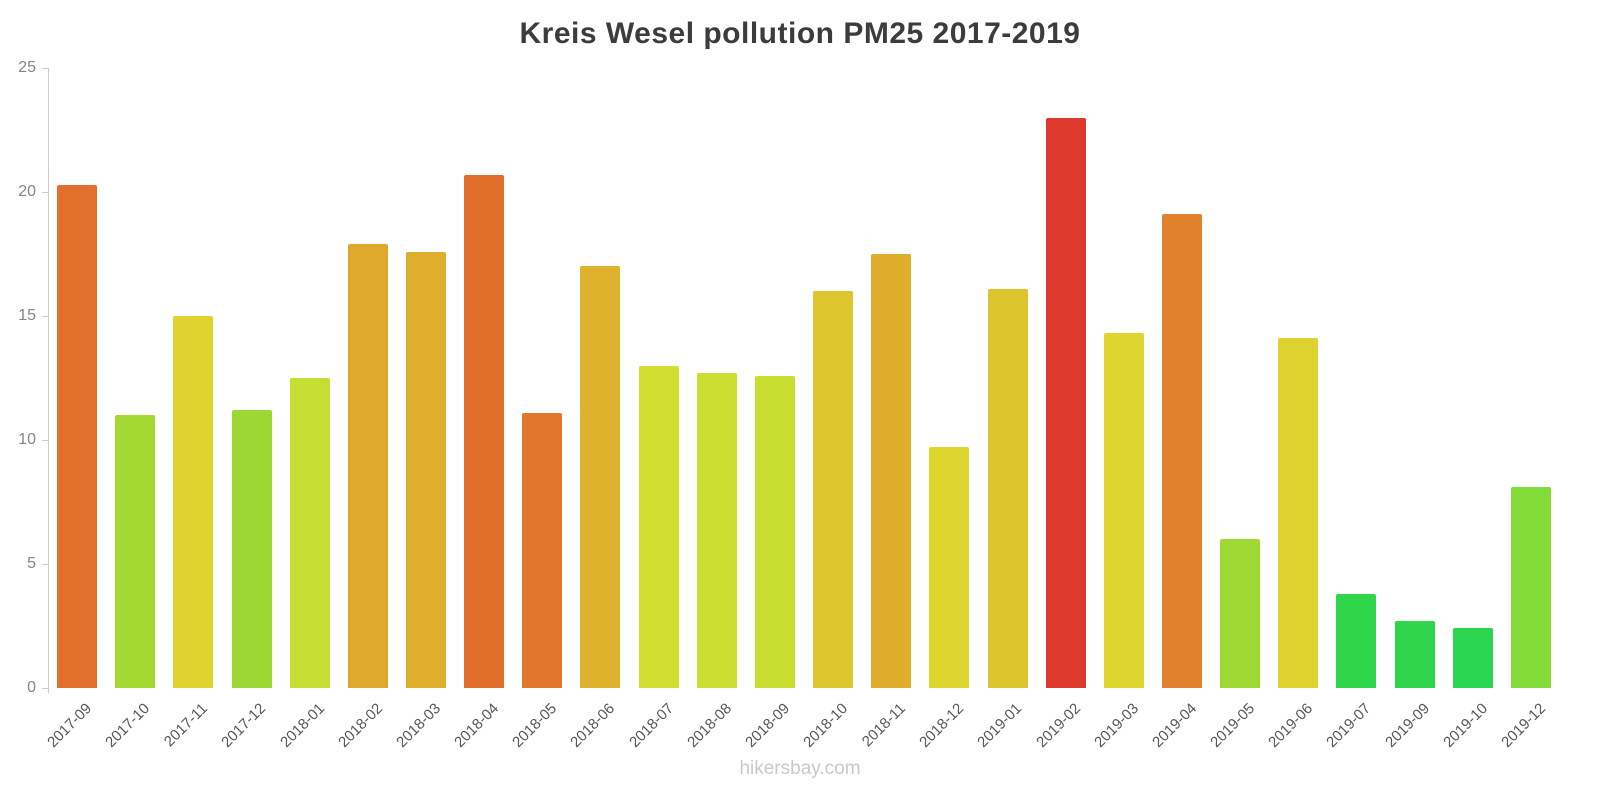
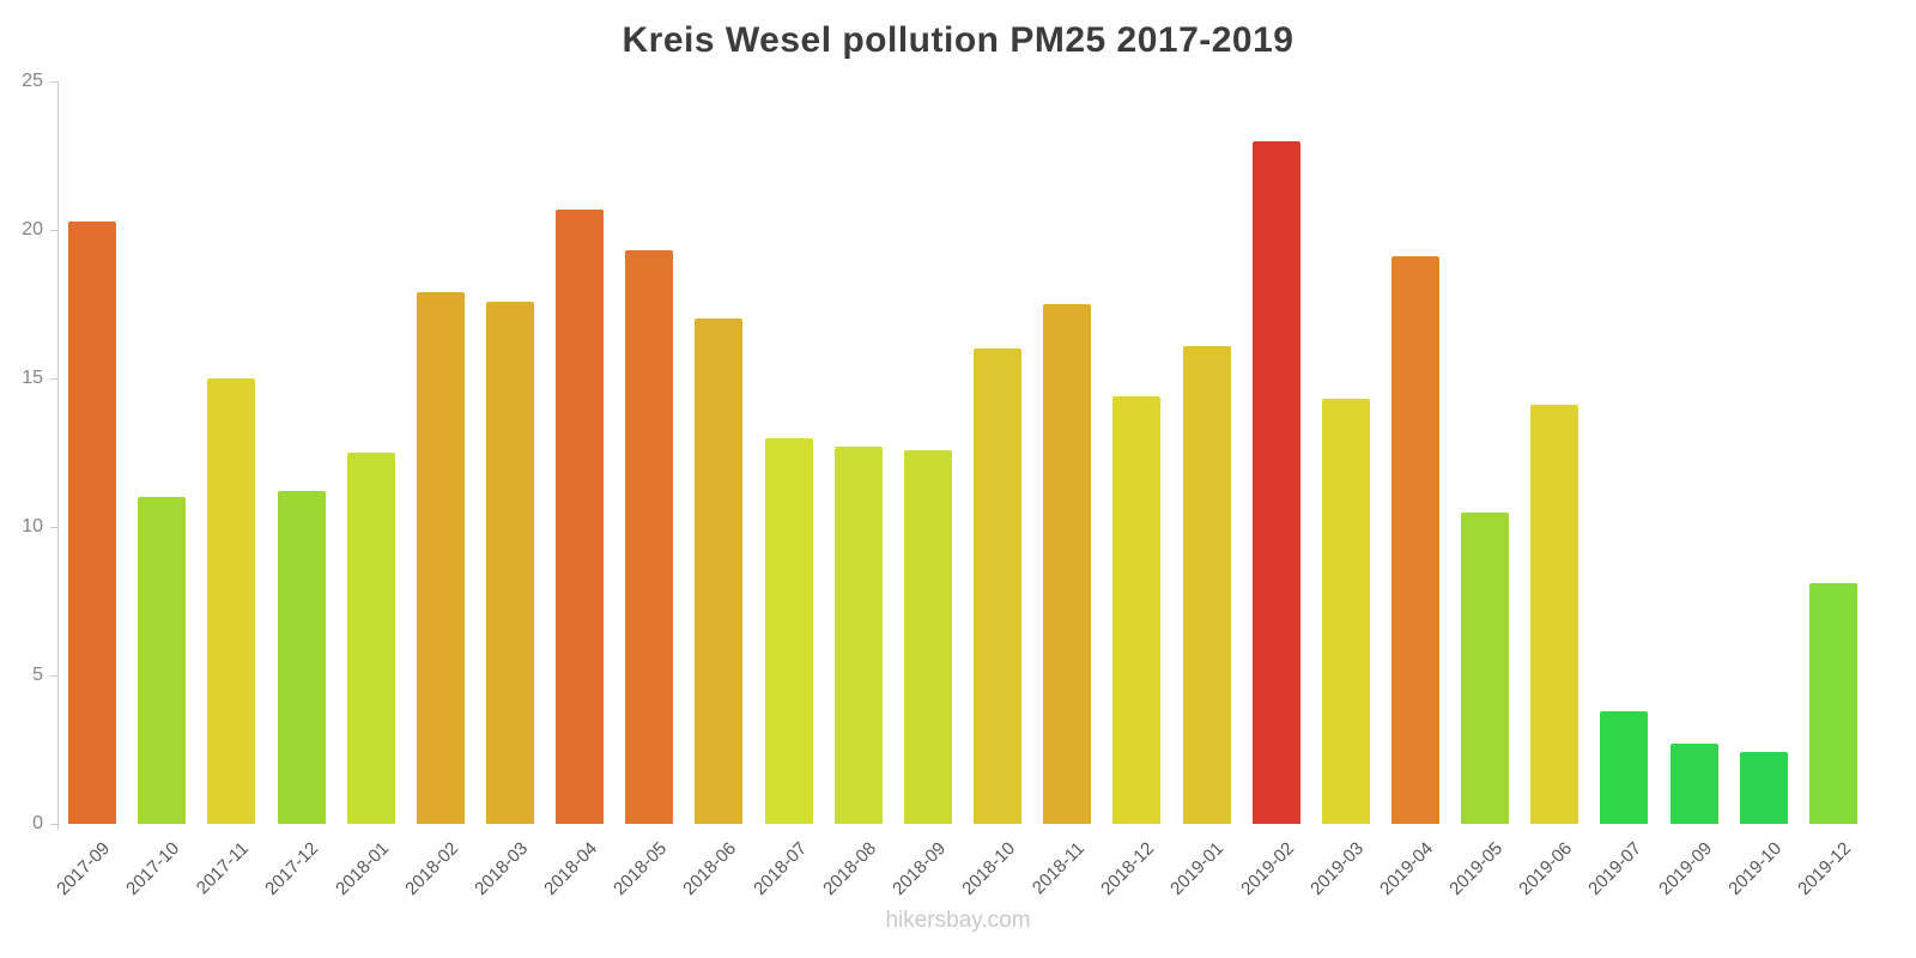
2018-05: 11.1 -> 19.3
2018-12: 9.7 -> 14.4
2019-05: 6.0 -> 10.5
